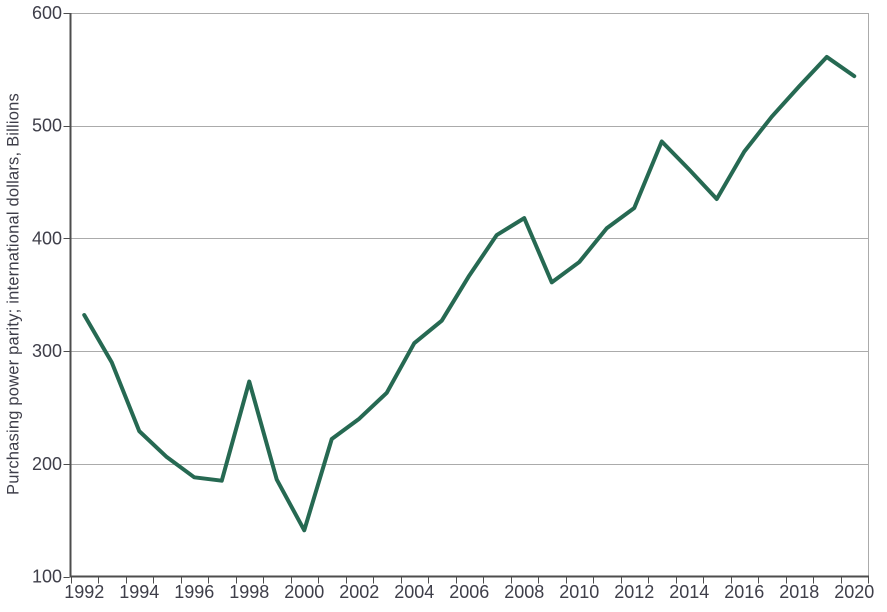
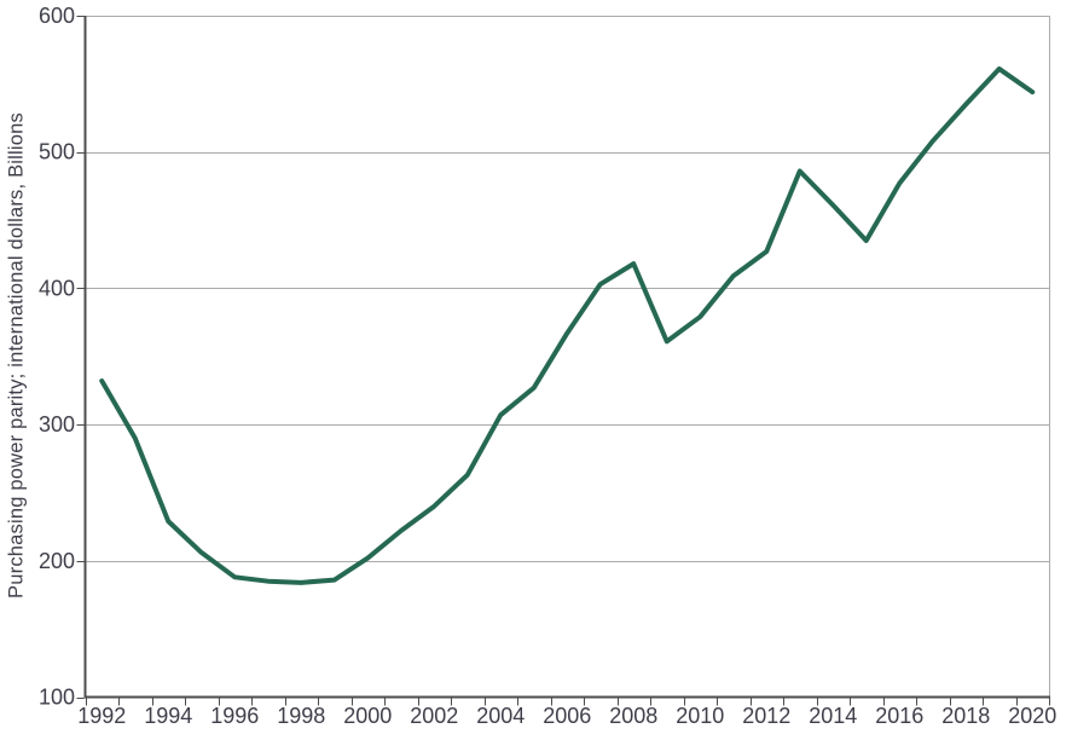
1998: 273 -> 184
2000: 141 -> 202
